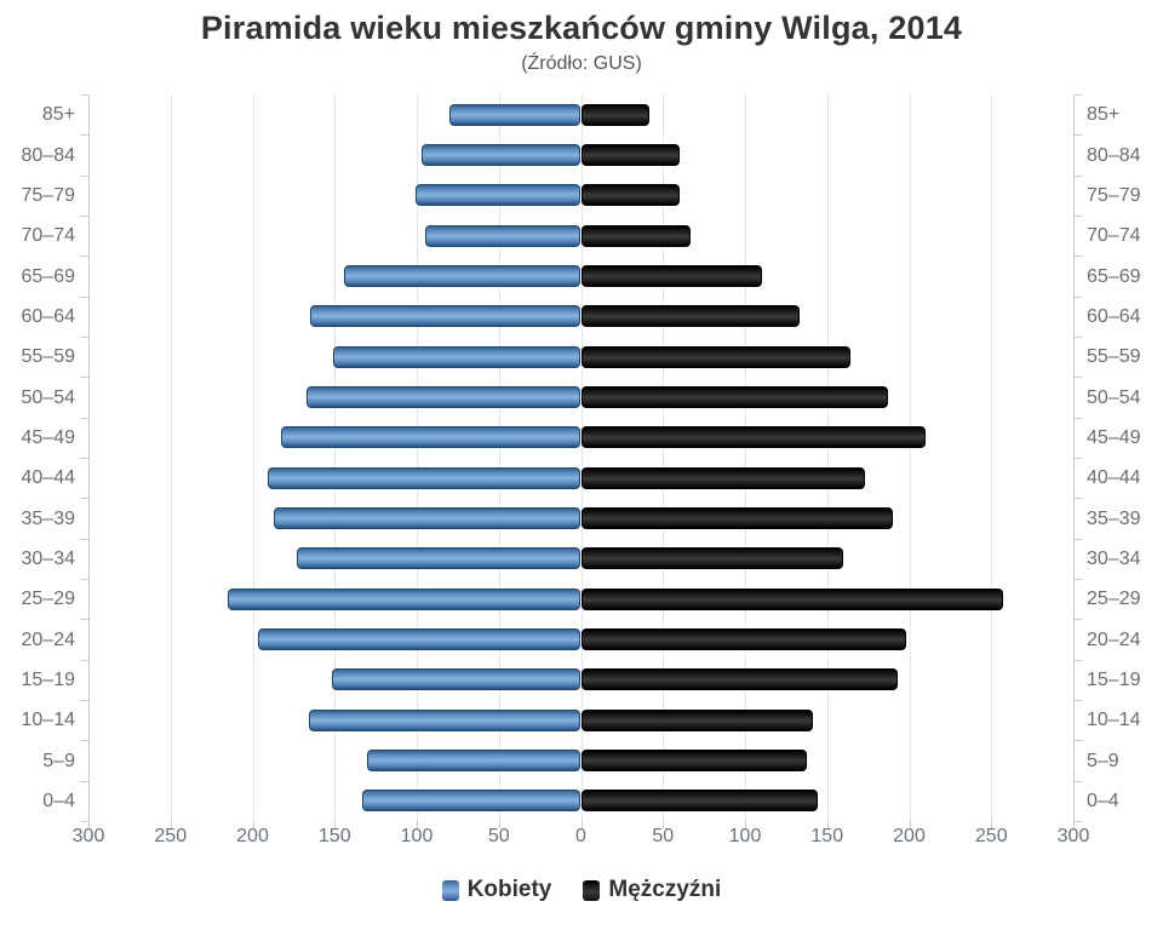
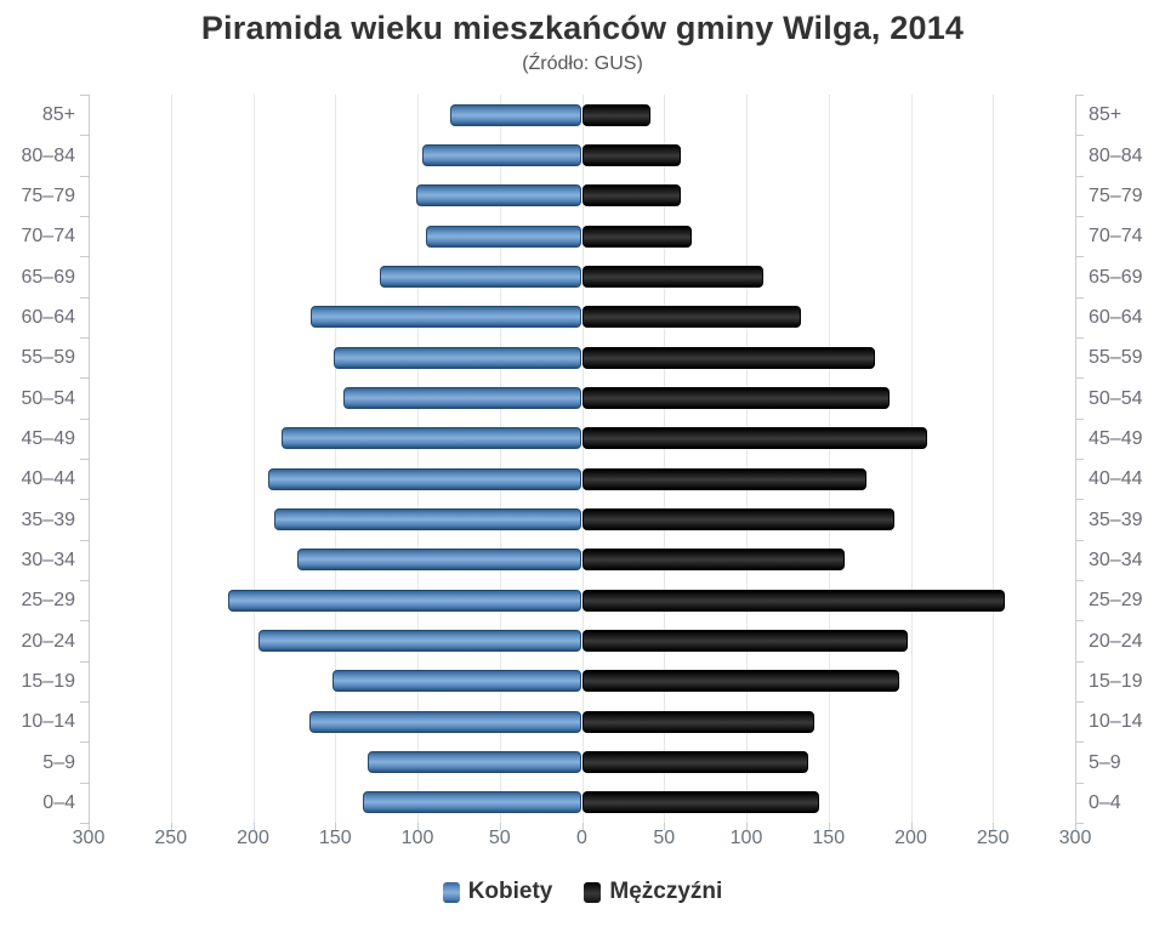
Kobiety/65–69: 144 -> 123
Mężczyźni/55–59: 164 -> 178
Kobiety/50–54: 167 -> 145
